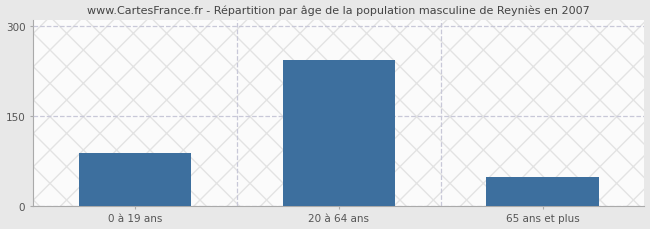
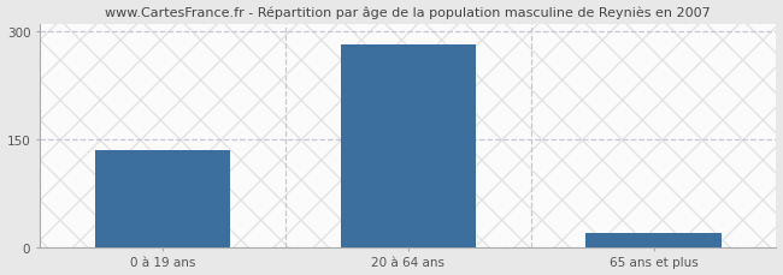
0 à 19 ans: 88 -> 135
20 à 64 ans: 244 -> 282
65 ans et plus: 48 -> 20
